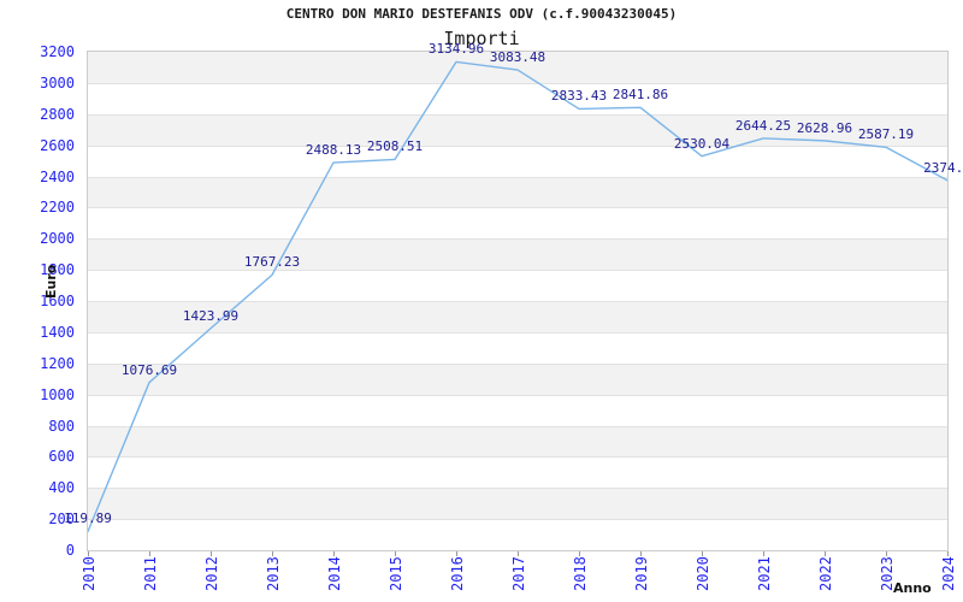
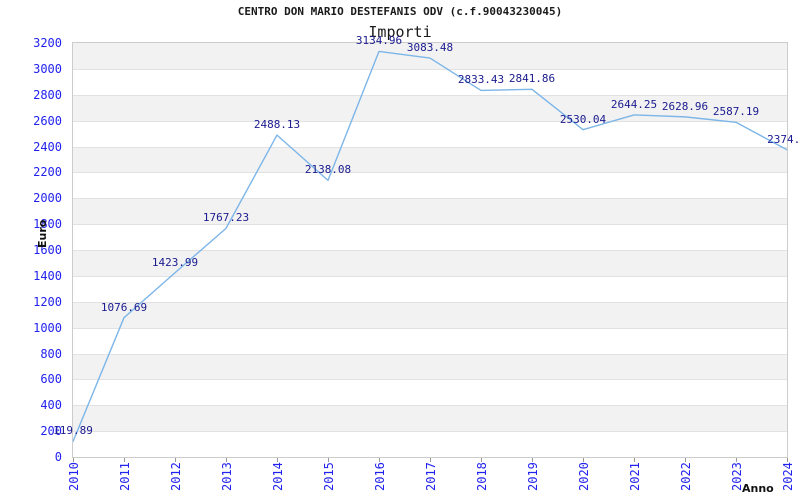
2015: 2508.51 -> 2138.08
